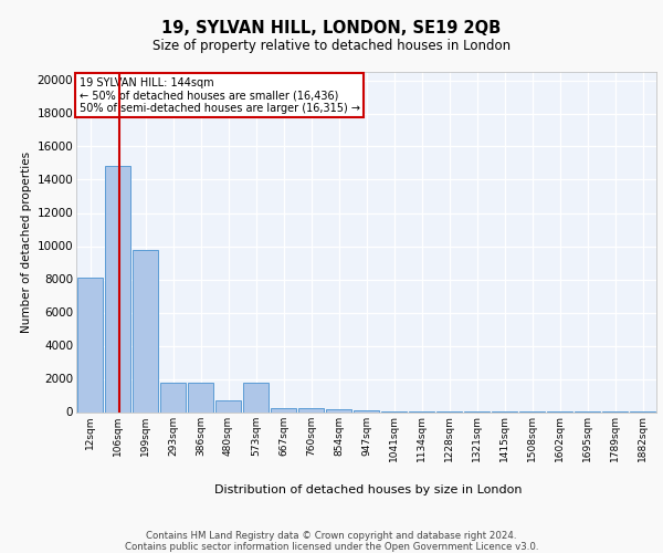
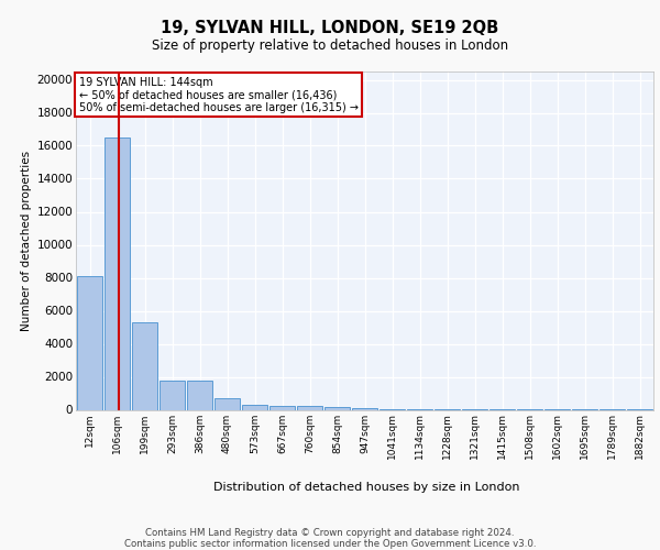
106sqm: 14800 -> 16500
199sqm: 9800 -> 5300
573sqm: 1800 -> 300
